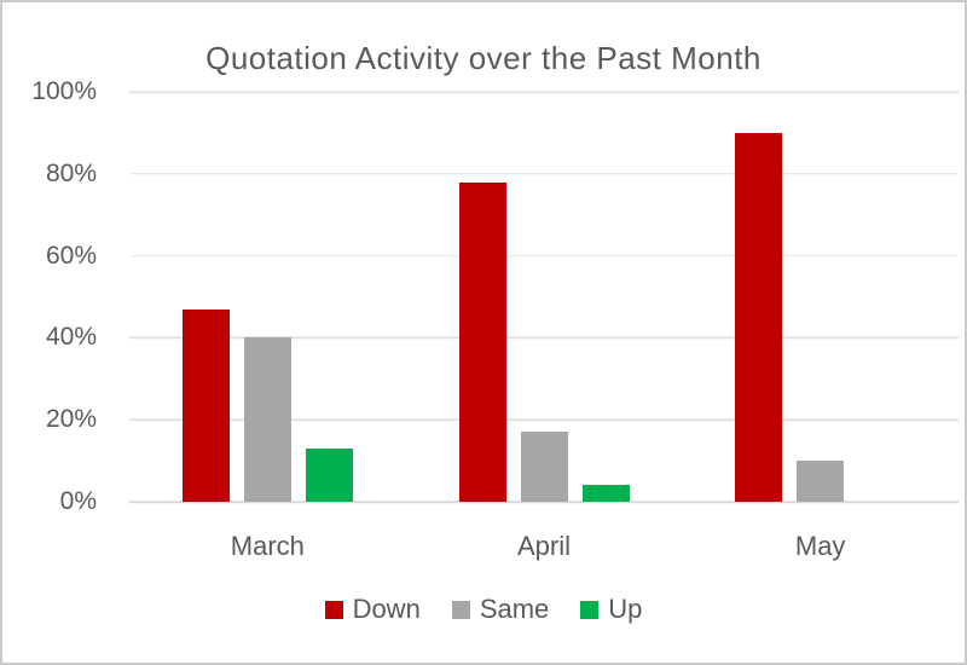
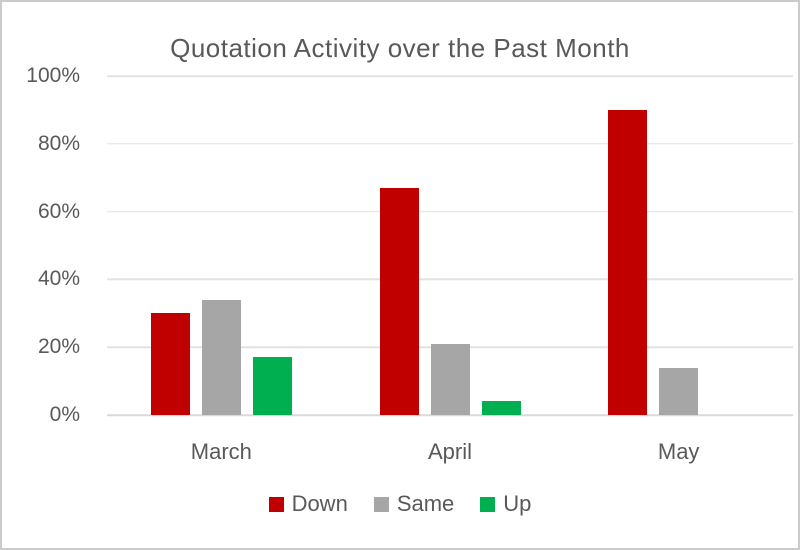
Down/March: 47% -> 30%
Same/March: 40% -> 34%
Up/March: 13% -> 17%
Down/April: 78% -> 67%
Same/April: 17% -> 21%
Same/May: 10% -> 14%
